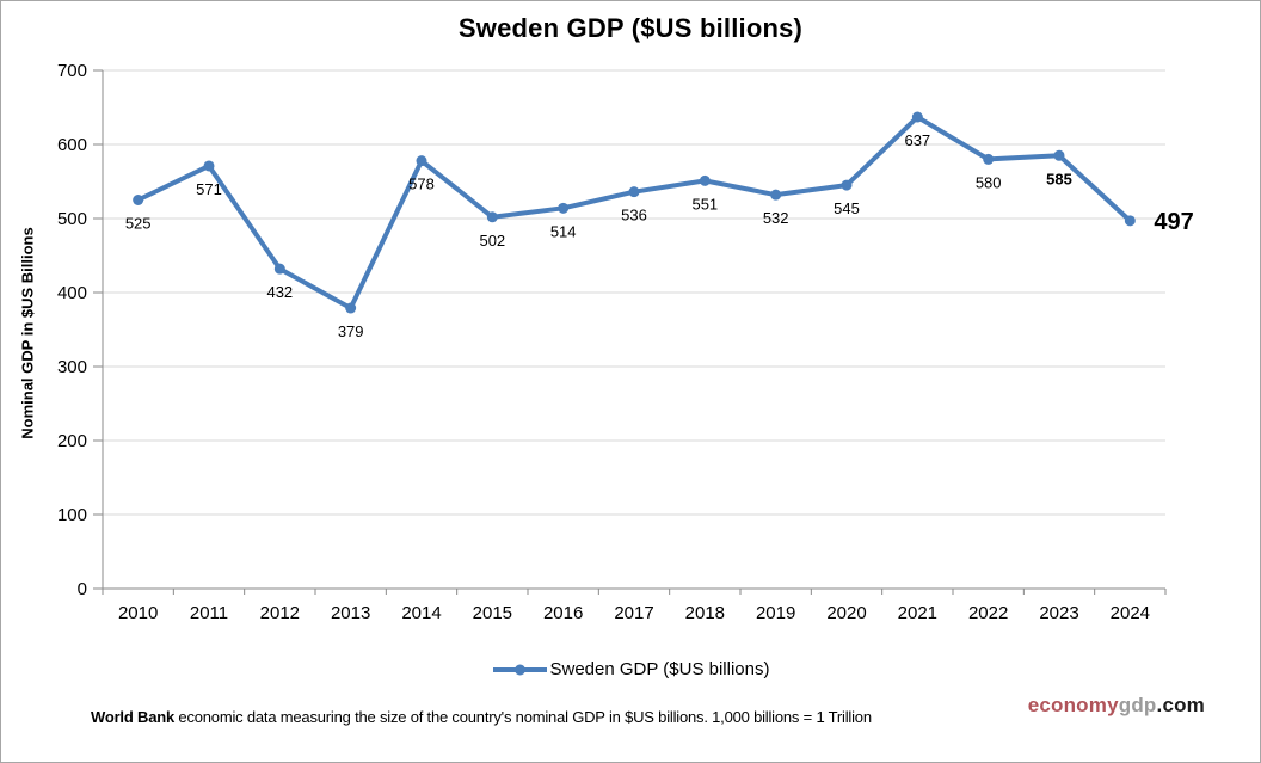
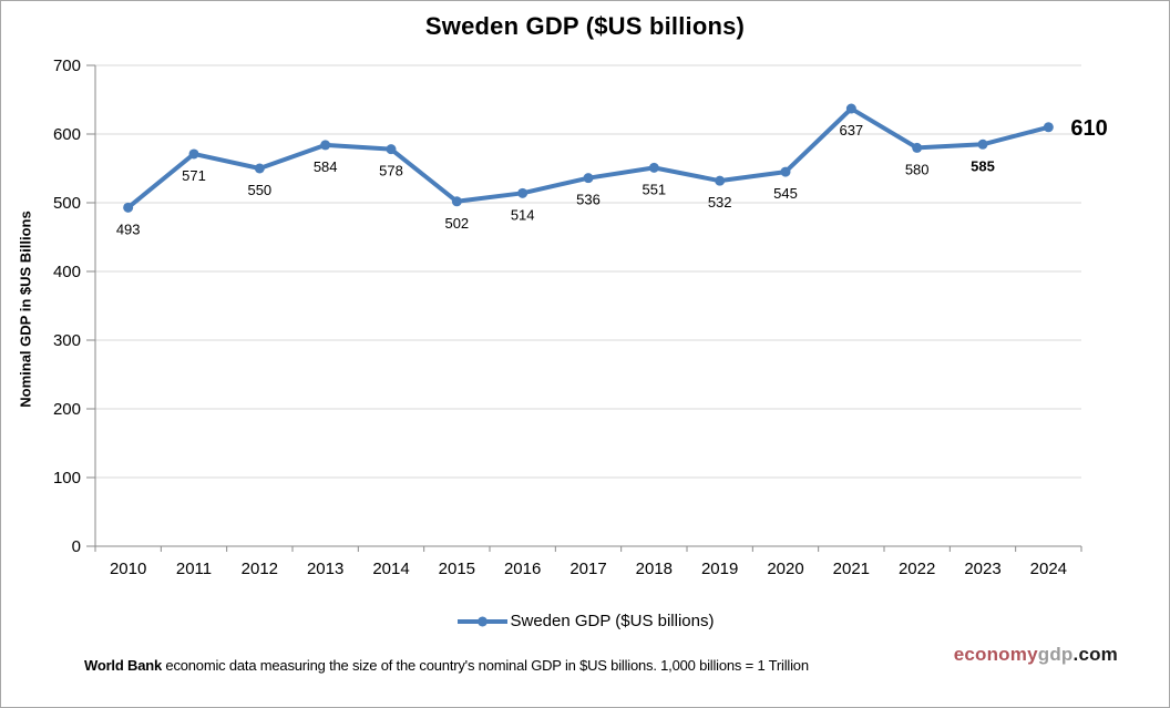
2010: 525 -> 493
2012: 432 -> 550
2013: 379 -> 584
2024: 497 -> 610
